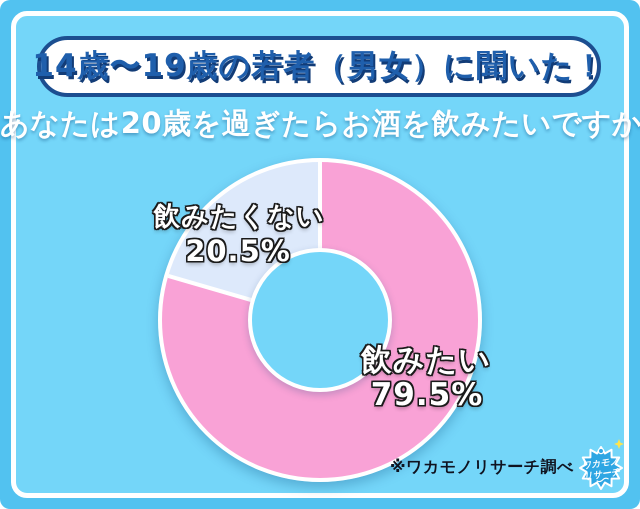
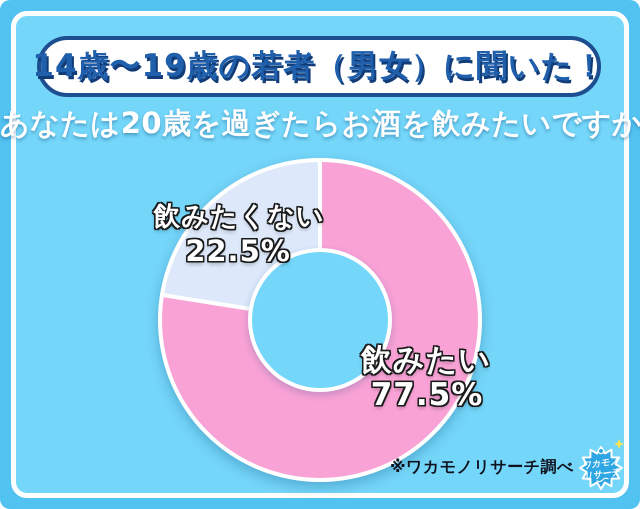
飲みたい: 79.5% -> 77.5%
飲みたくない: 20.5% -> 22.5%
